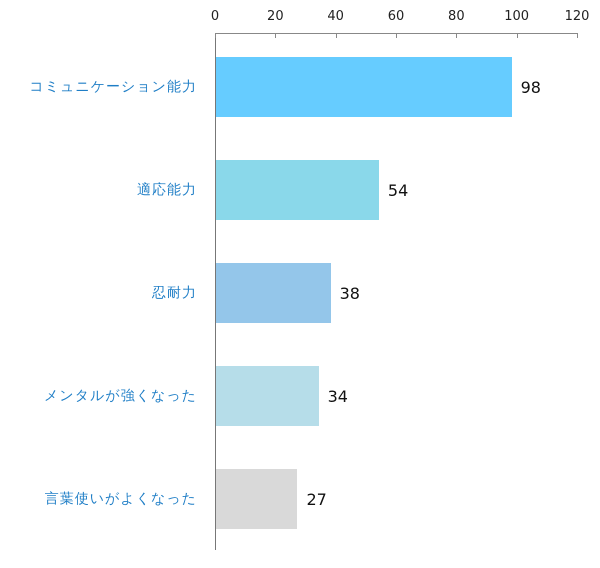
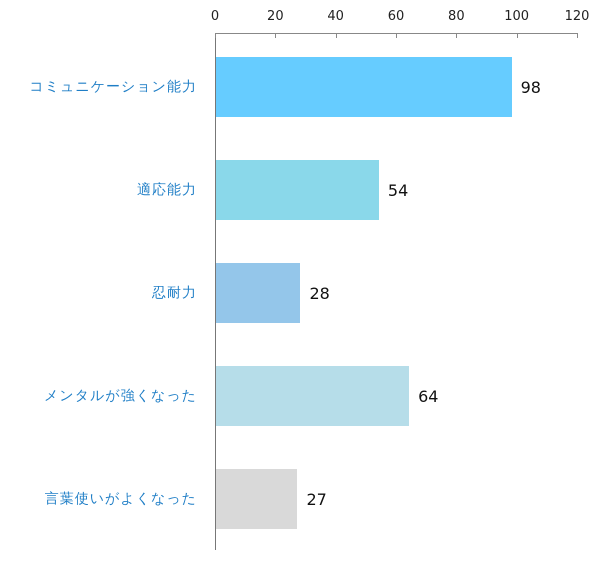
忍耐力: 38 -> 28
メンタルが強くなった: 34 -> 64
